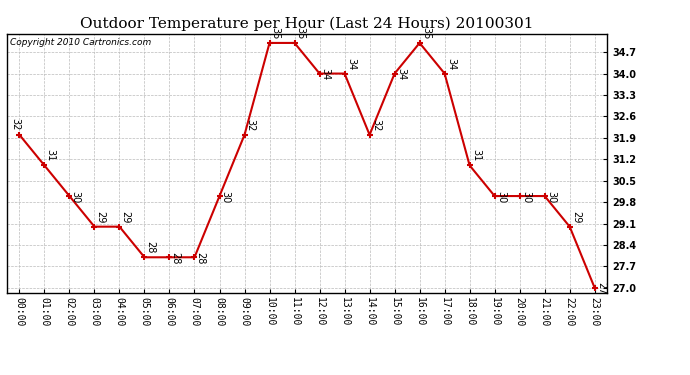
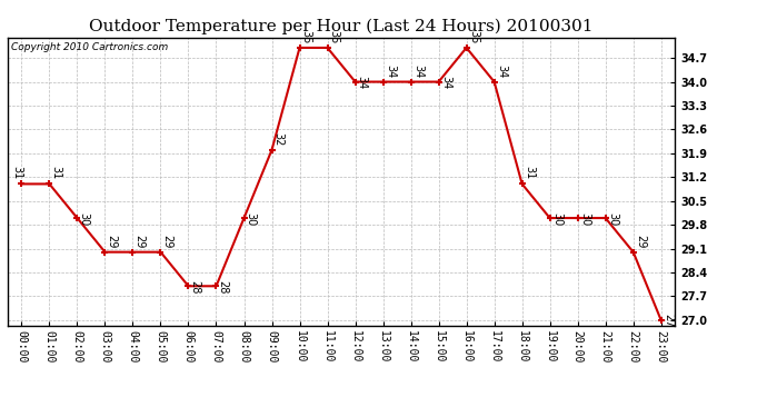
00:00: 32 -> 31
05:00: 28 -> 29
14:00: 32 -> 34
